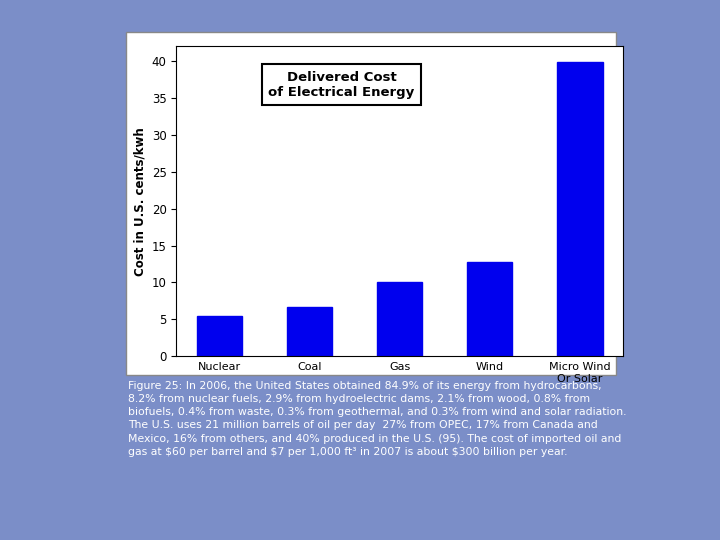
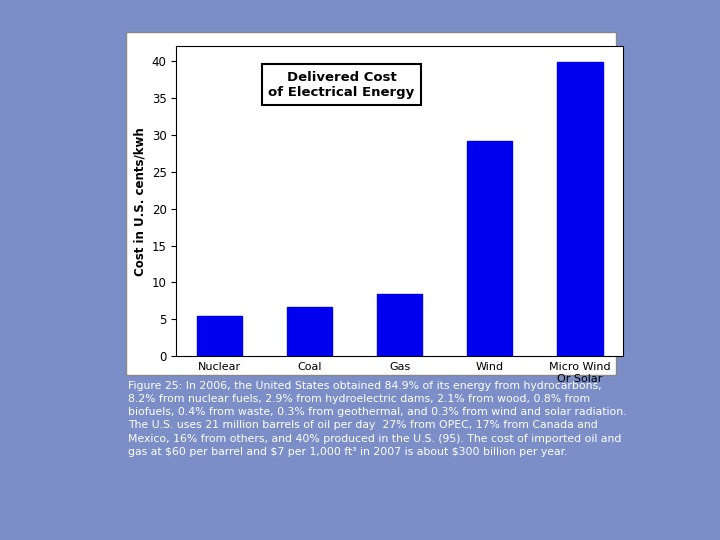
Gas: 10.0 -> 8.4
Wind: 12.8 -> 29.2
